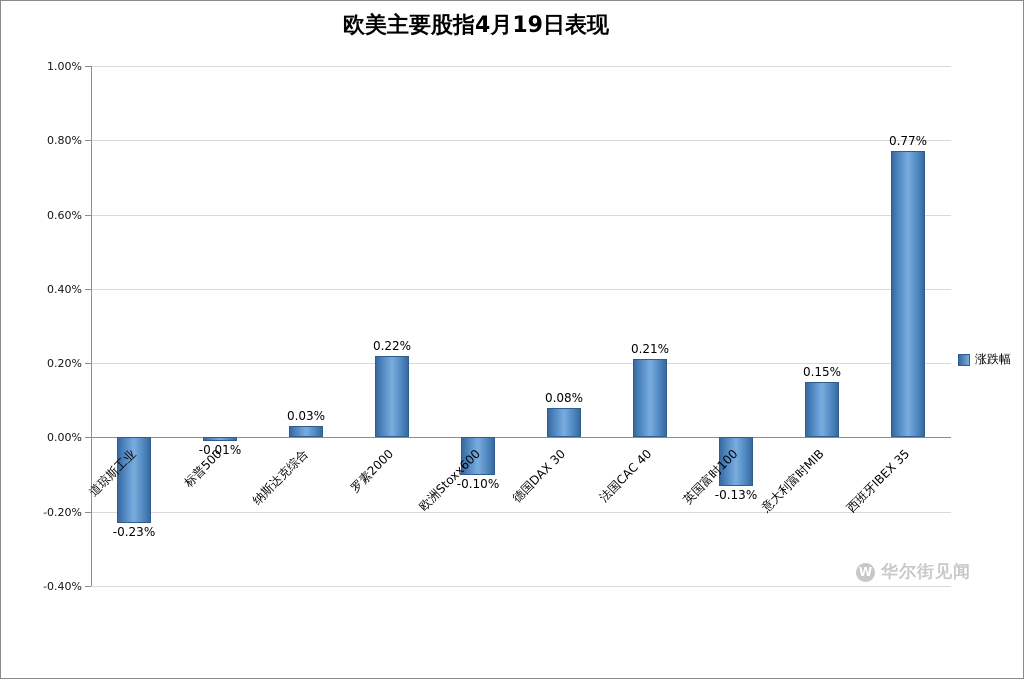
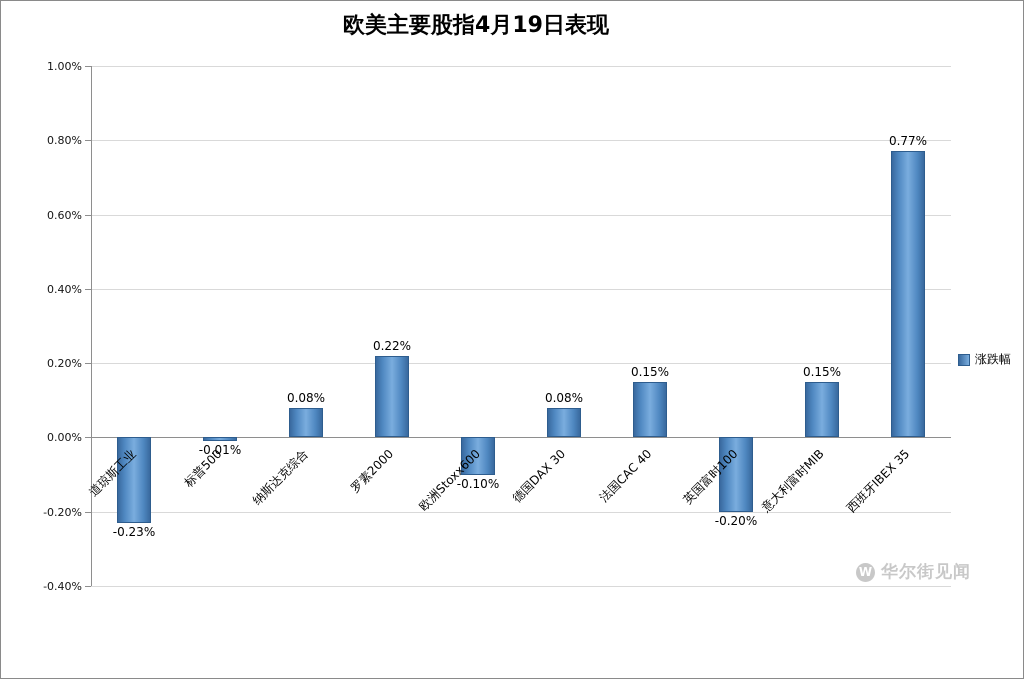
纳斯达克综合: 0.03% -> 0.08%
法国CAC 40: 0.21% -> 0.15%
英国富时100: -0.13% -> -0.20%
